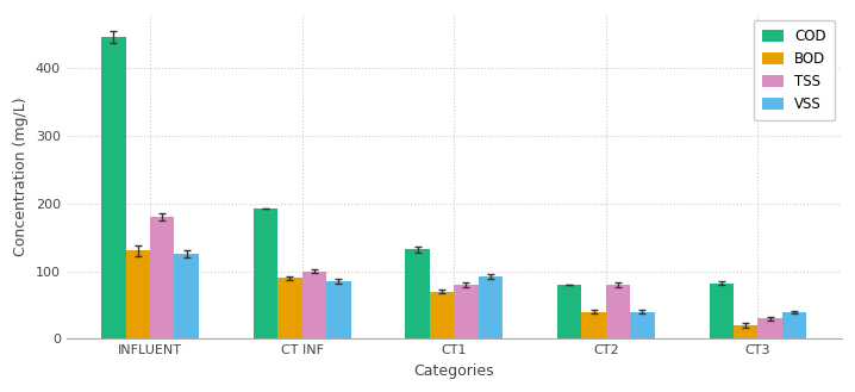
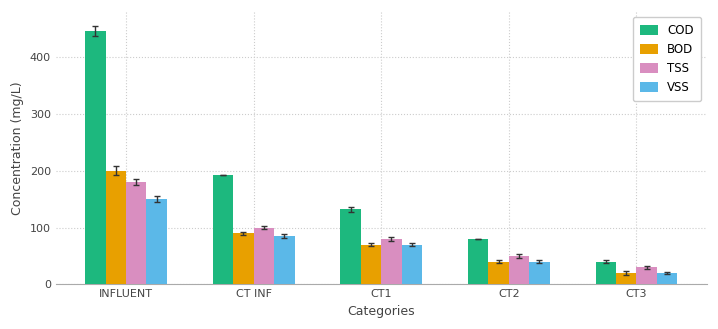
BOD/INFLUENT: 130 -> 200
VSS/INFLUENT: 126 -> 150
VSS/CT1: 92 -> 70
TSS/CT2: 80 -> 50
COD/CT3: 82 -> 40
VSS/CT3: 40 -> 20
